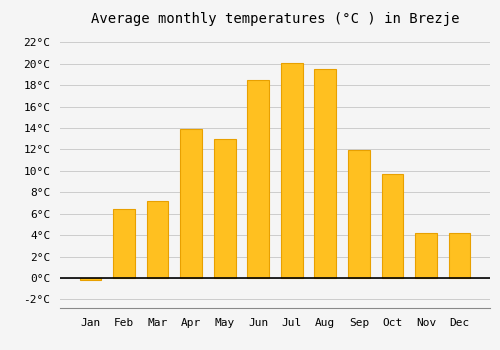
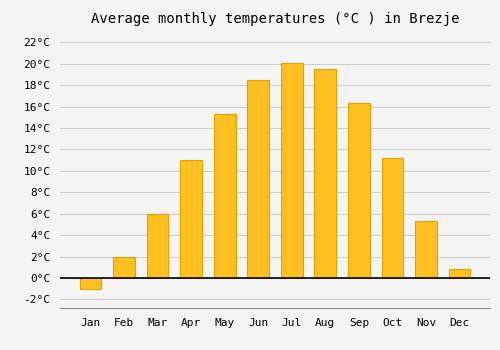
Jan: -0.2°C -> -1.0°C
Feb: 6.4°C -> 2.0°C
Mar: 7.2°C -> 6.0°C
Apr: 13.9°C -> 11.0°C
May: 13.0°C -> 15.3°C
Sep: 11.9°C -> 16.3°C
Oct: 9.7°C -> 11.2°C
Nov: 4.2°C -> 5.3°C
Dec: 4.2°C -> 0.8°C
